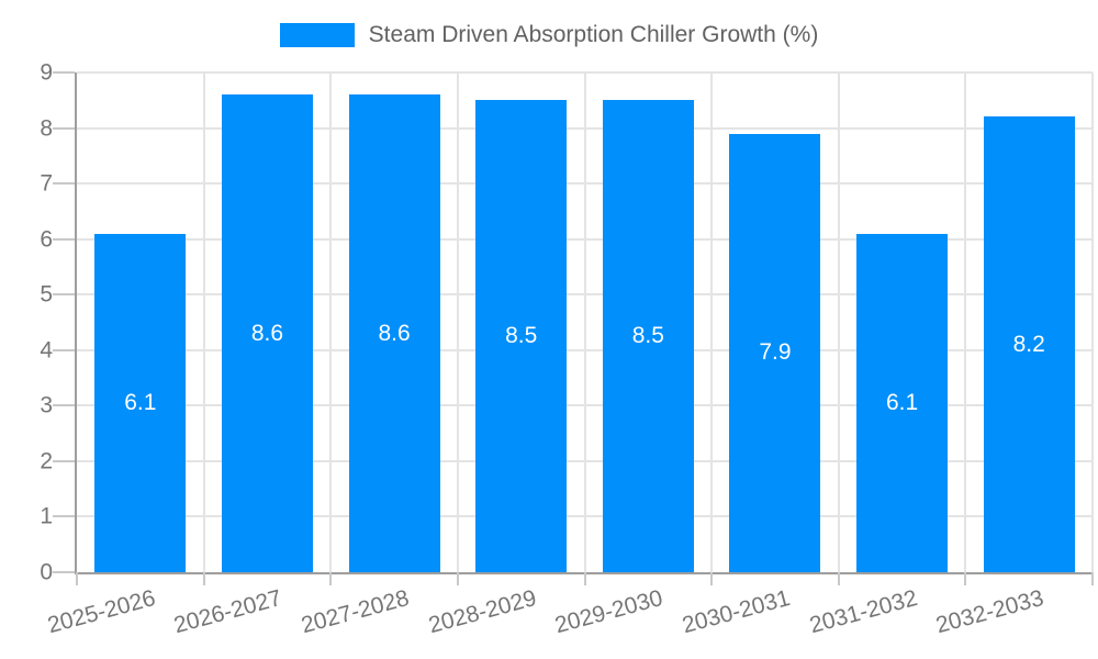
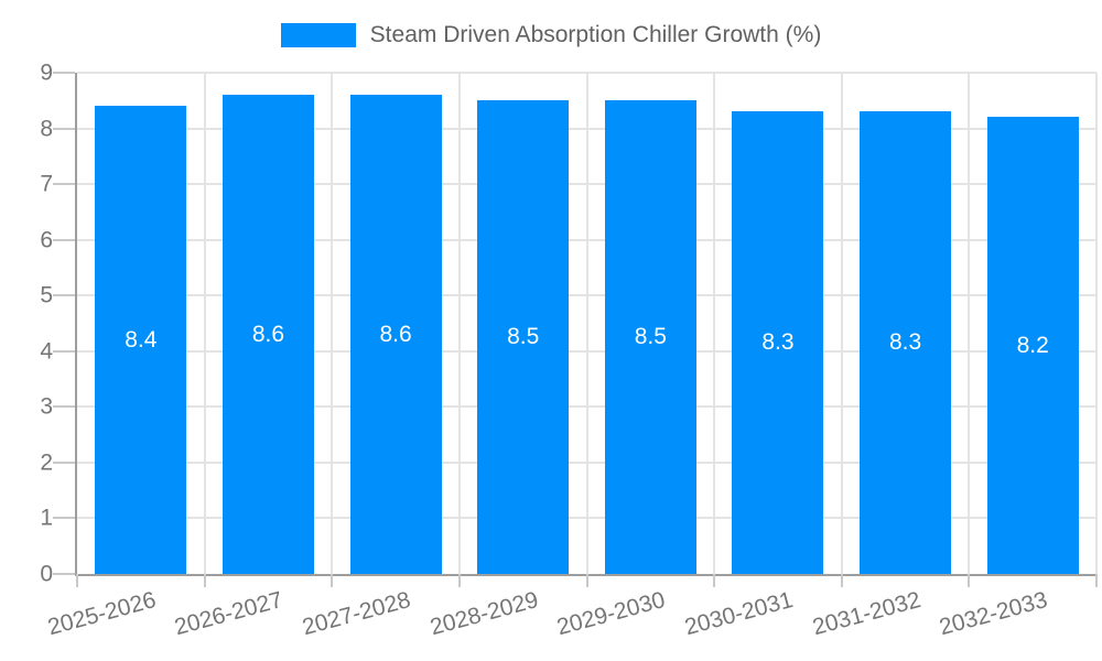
2025-2026: 6.1 -> 8.4
2030-2031: 7.9 -> 8.3
2031-2032: 6.1 -> 8.3
